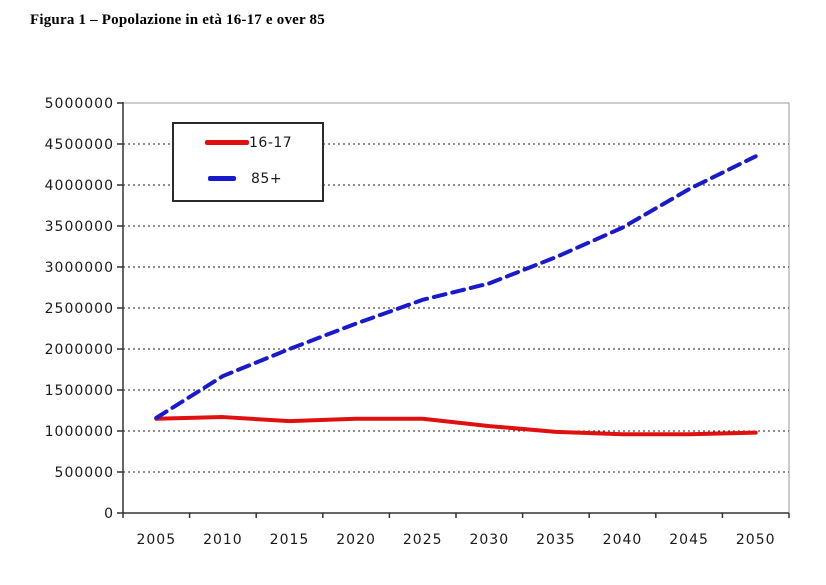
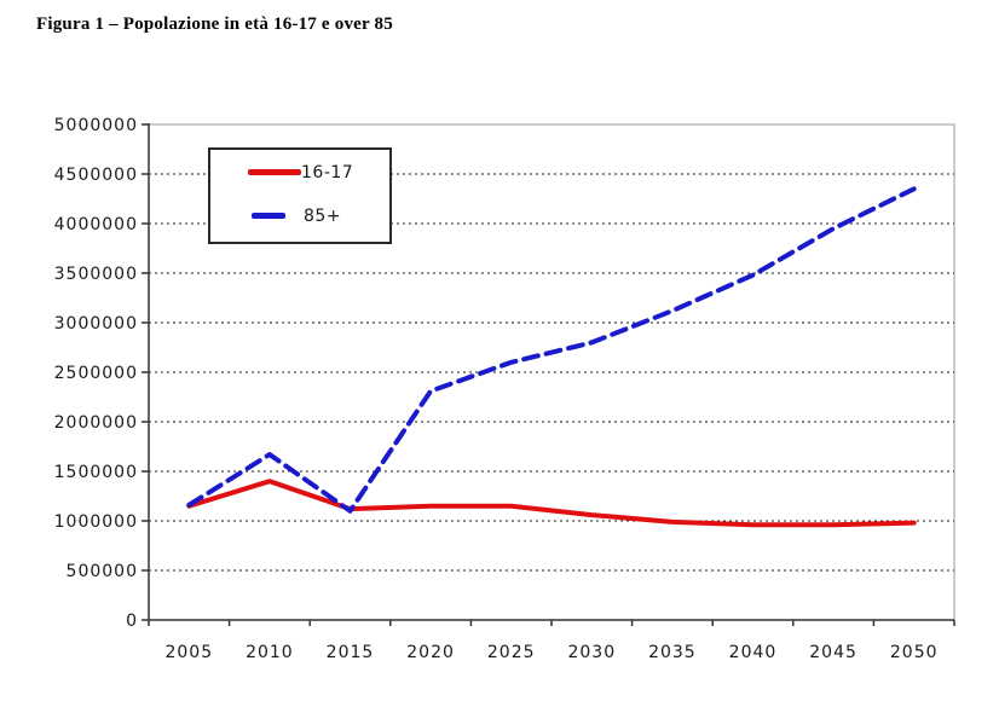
16-17/2010: 1200000 -> 1400000
85+/2015: 2000000 -> 1100000
